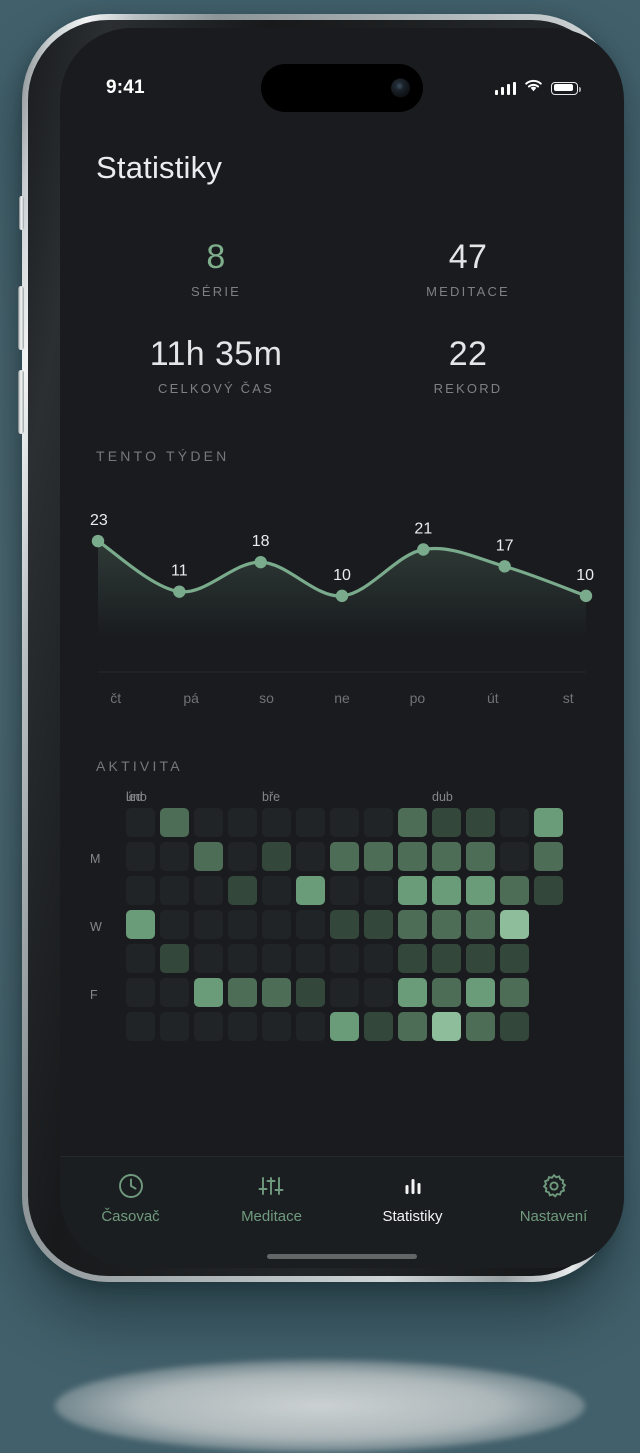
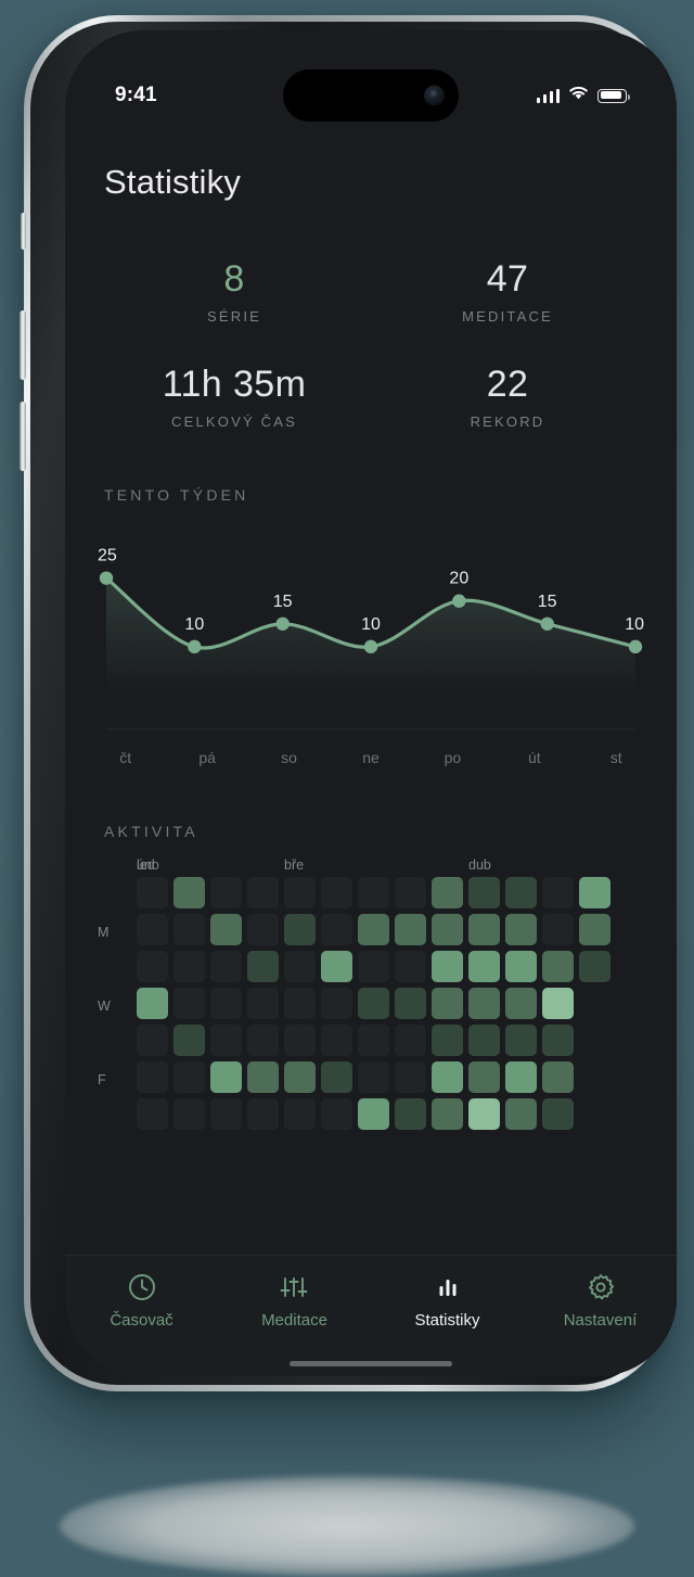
čt: 23 -> 25
pá: 11 -> 10
so: 18 -> 15
po: 21 -> 20
út: 17 -> 15
